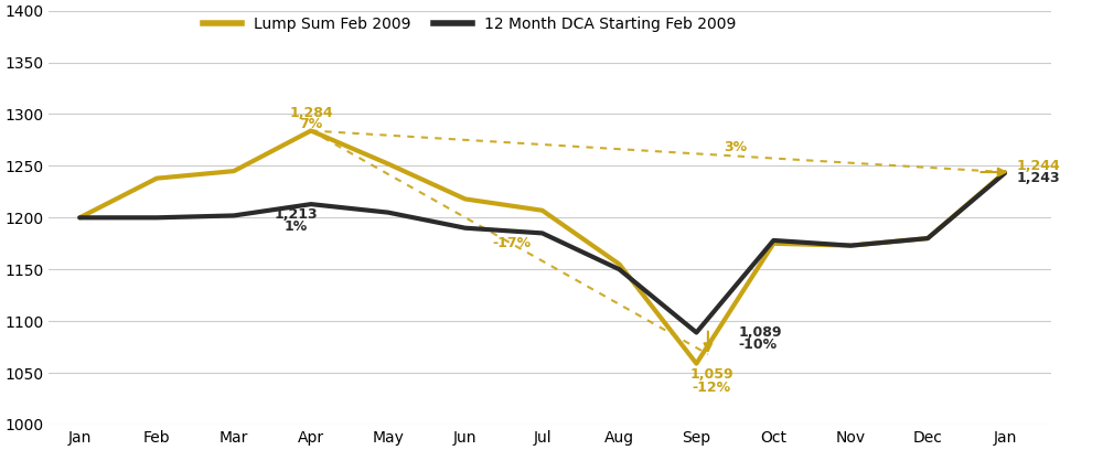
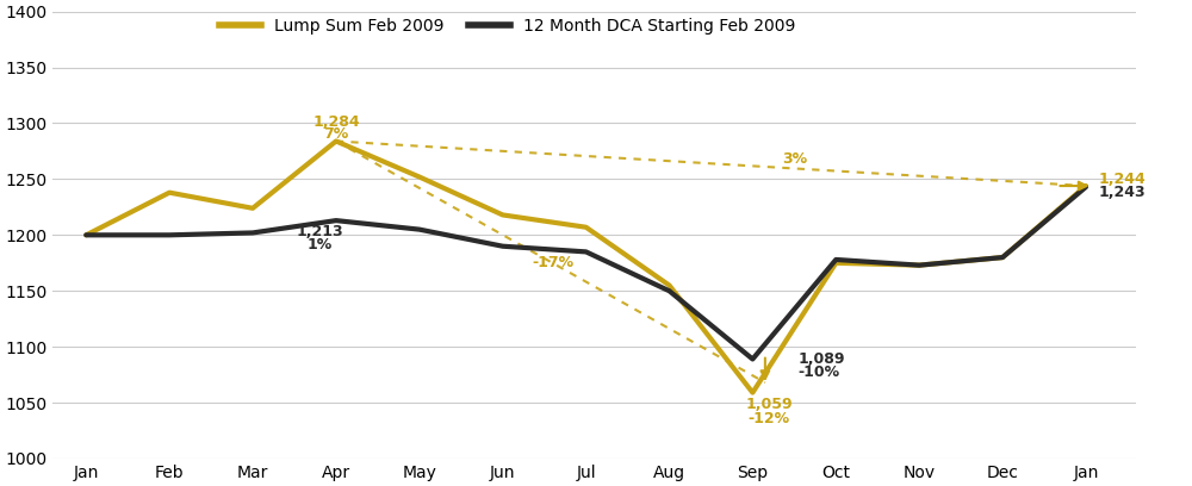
Lump Sum Feb 2009/Mar: 1245 -> 1224
